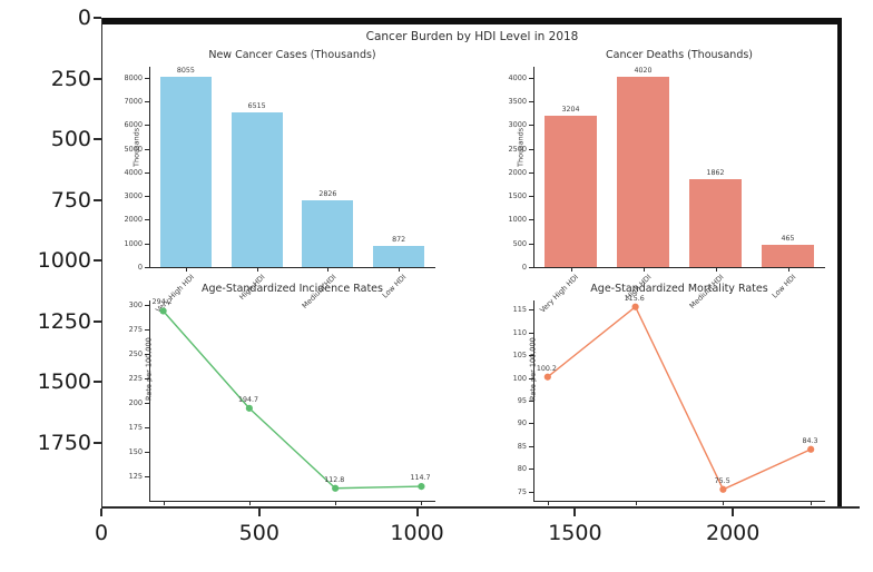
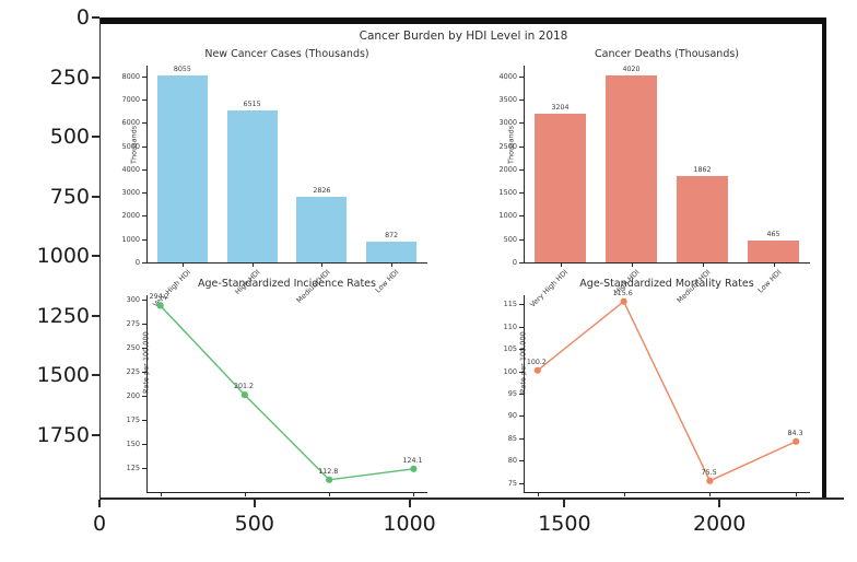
Age-Standardized Incidence Rates/High HDI: 194.7 -> 201.2
Age-Standardized Incidence Rates/Low HDI: 114.7 -> 124.1
